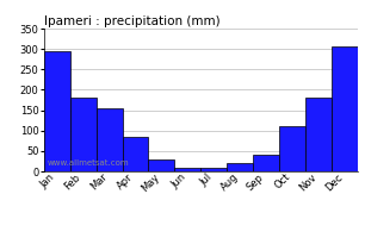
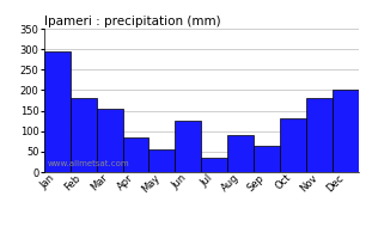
May: 30 -> 55
Jun: 8 -> 125
Jul: 10 -> 35
Aug: 20 -> 90
Sep: 42 -> 65
Oct: 110 -> 130
Dec: 305 -> 200
